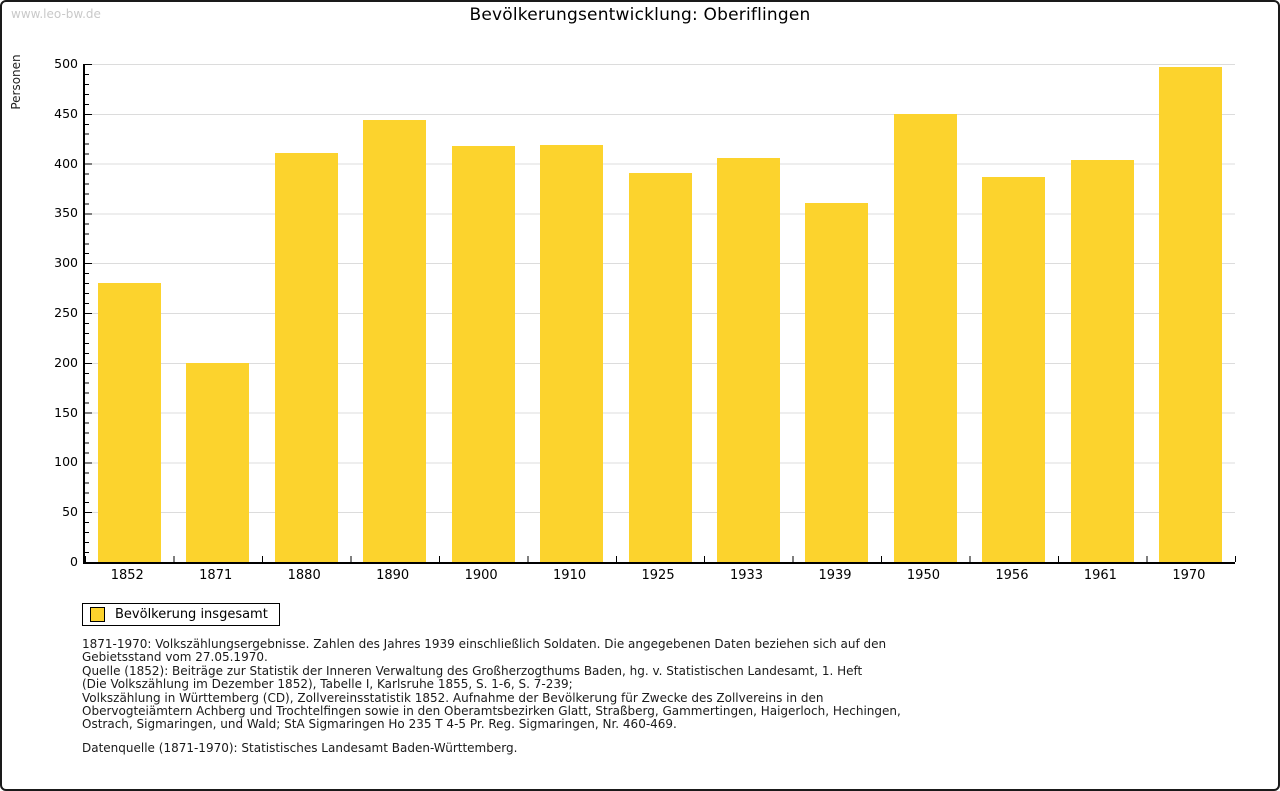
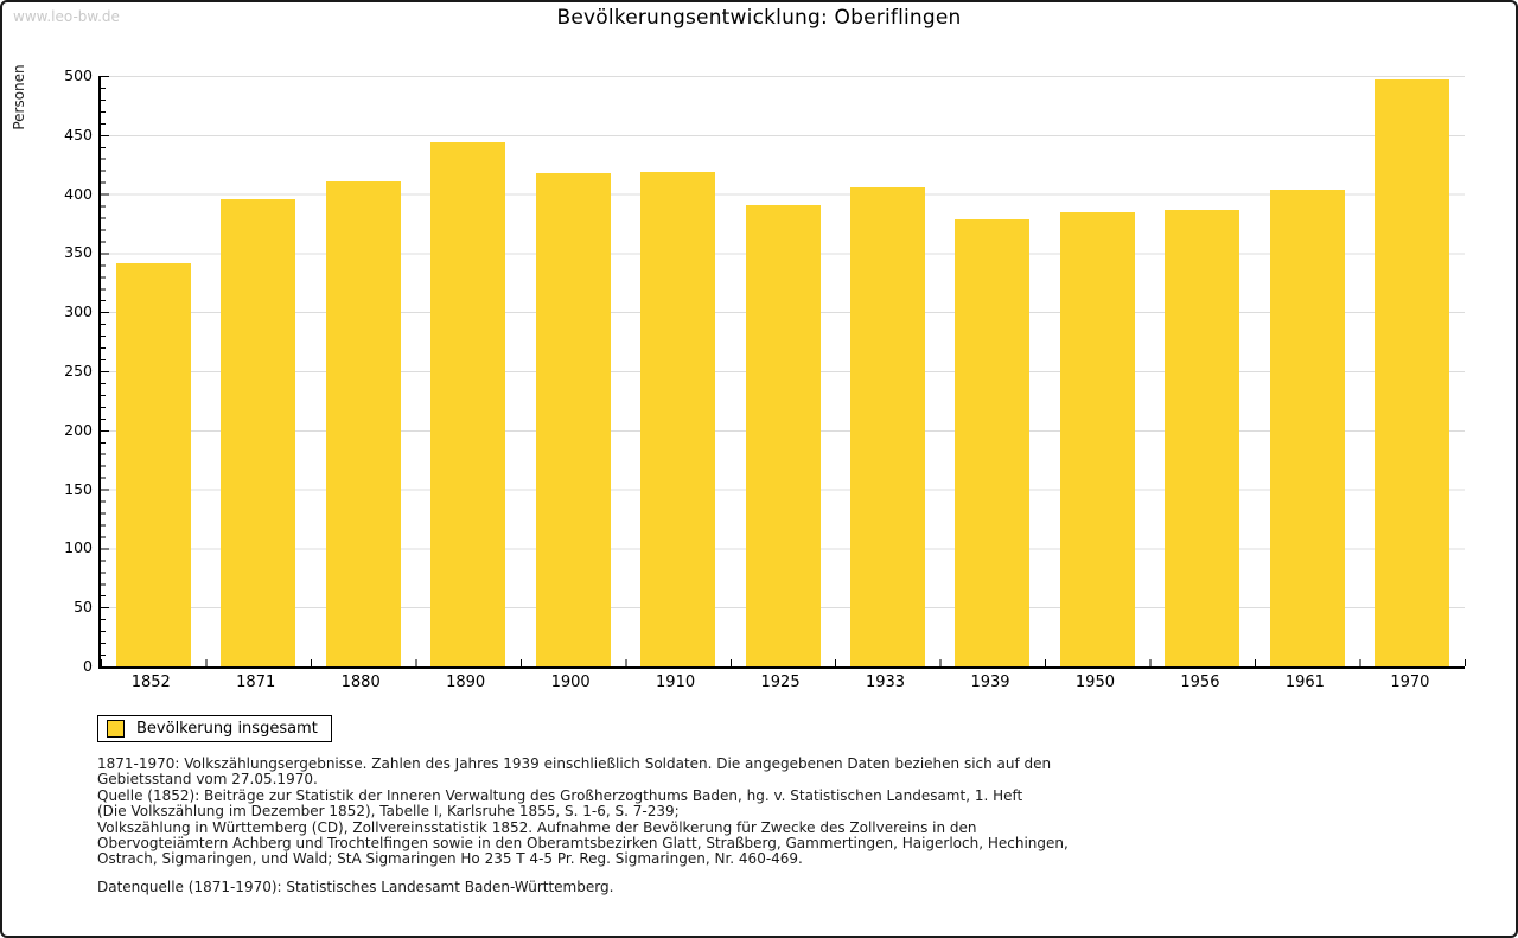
1852: 280 -> 340
1871: 200 -> 400
1939: 360 -> 380
1950: 450 -> 380
